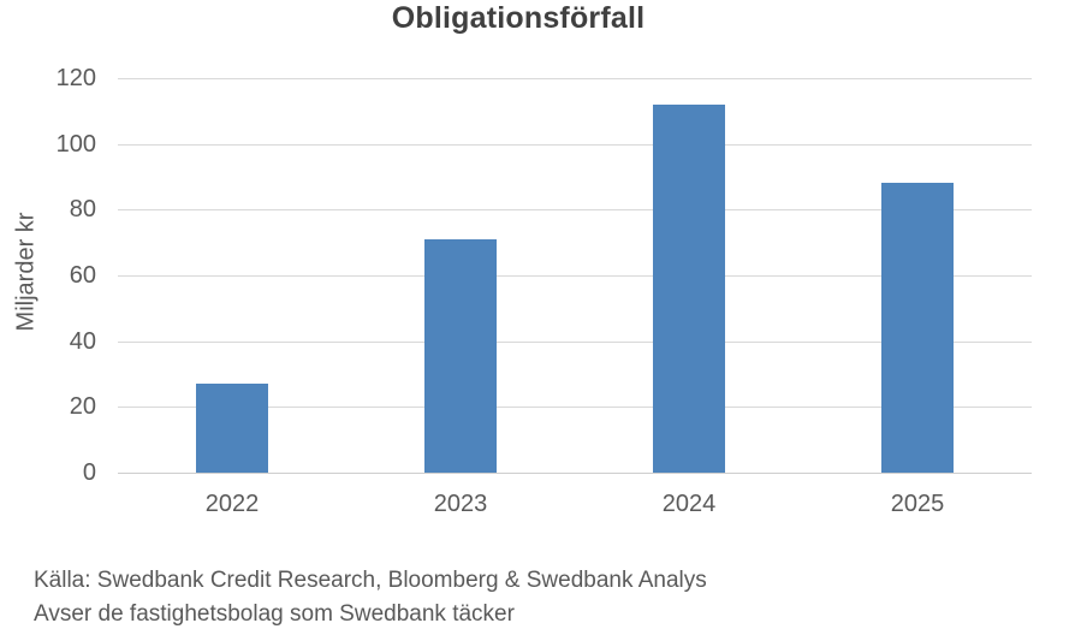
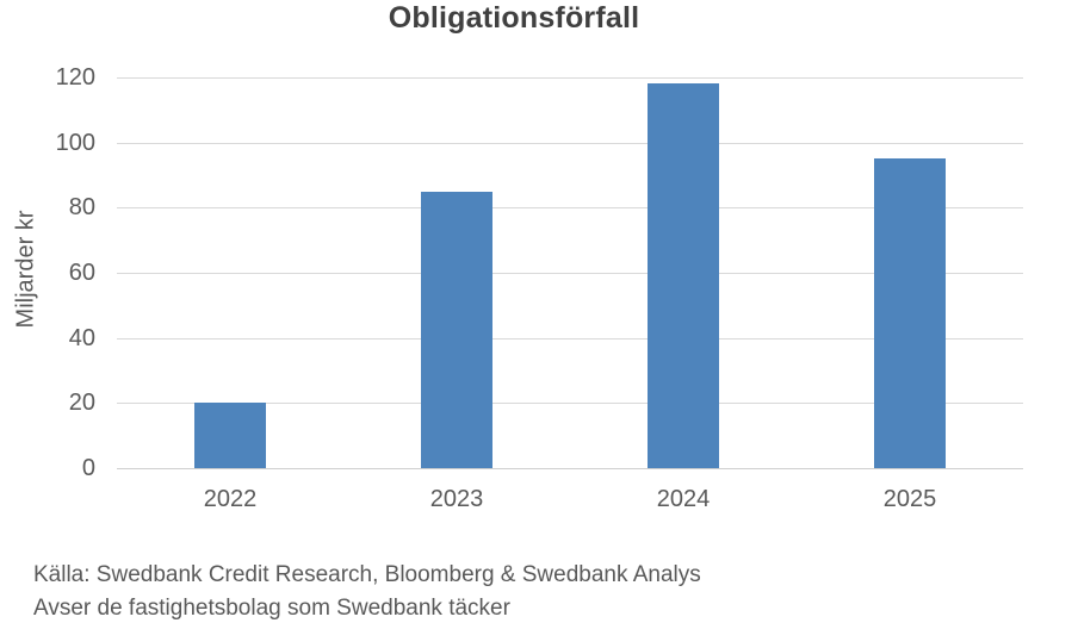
2022: 27 -> 20
2023: 71 -> 85
2024: 112 -> 118
2025: 88 -> 95
